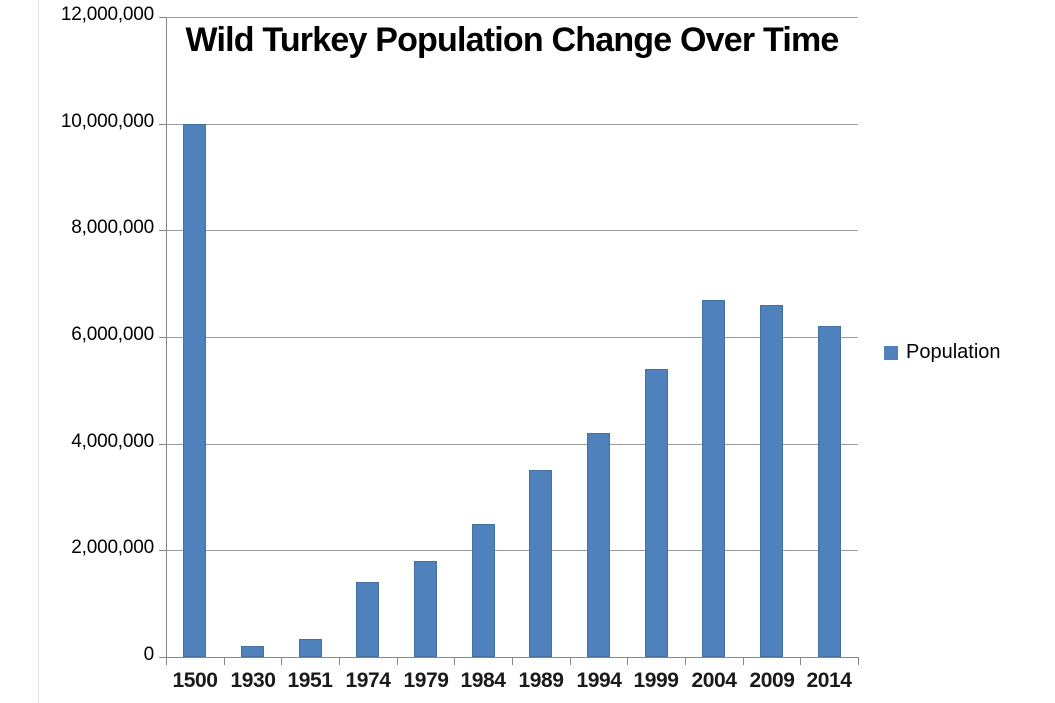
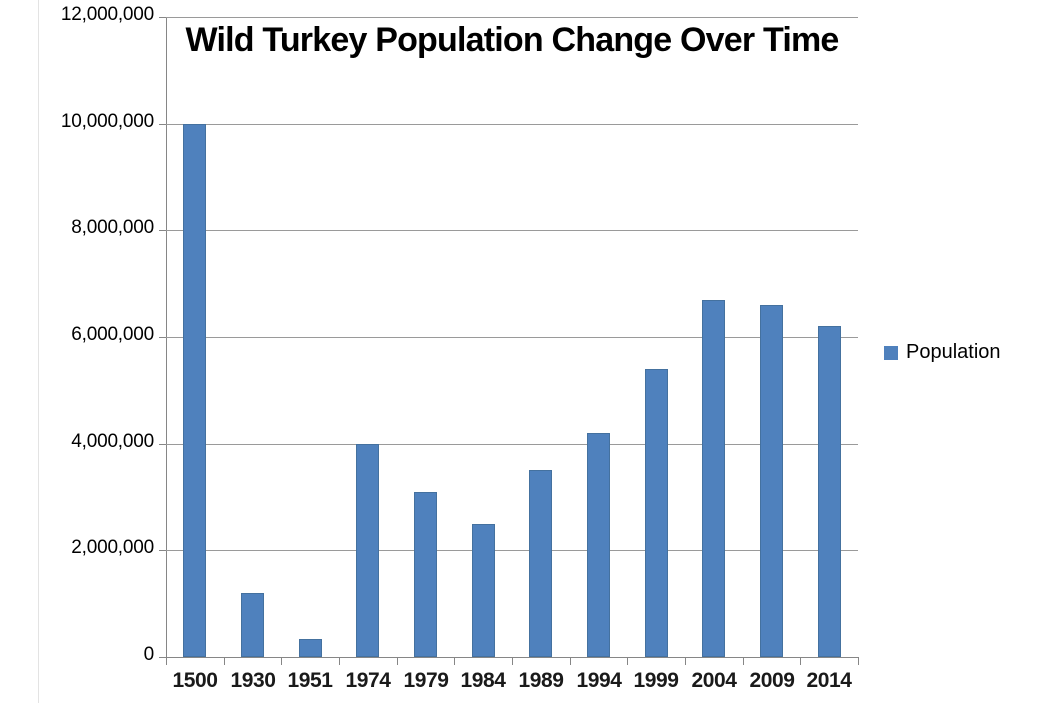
1930: 200000 -> 1200000
1974: 1400000 -> 4000000
1979: 1800000 -> 3100000
